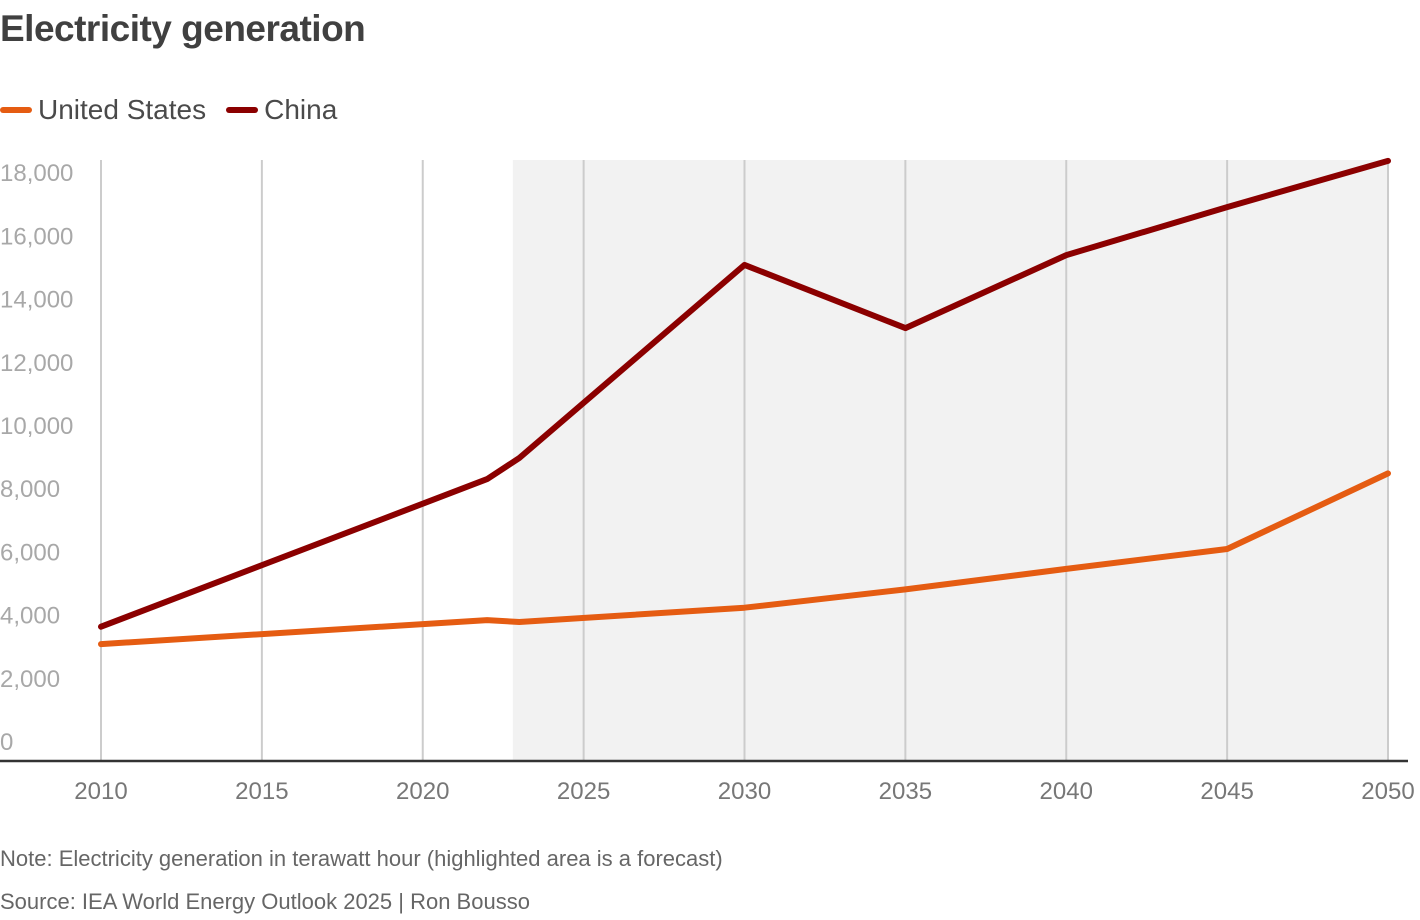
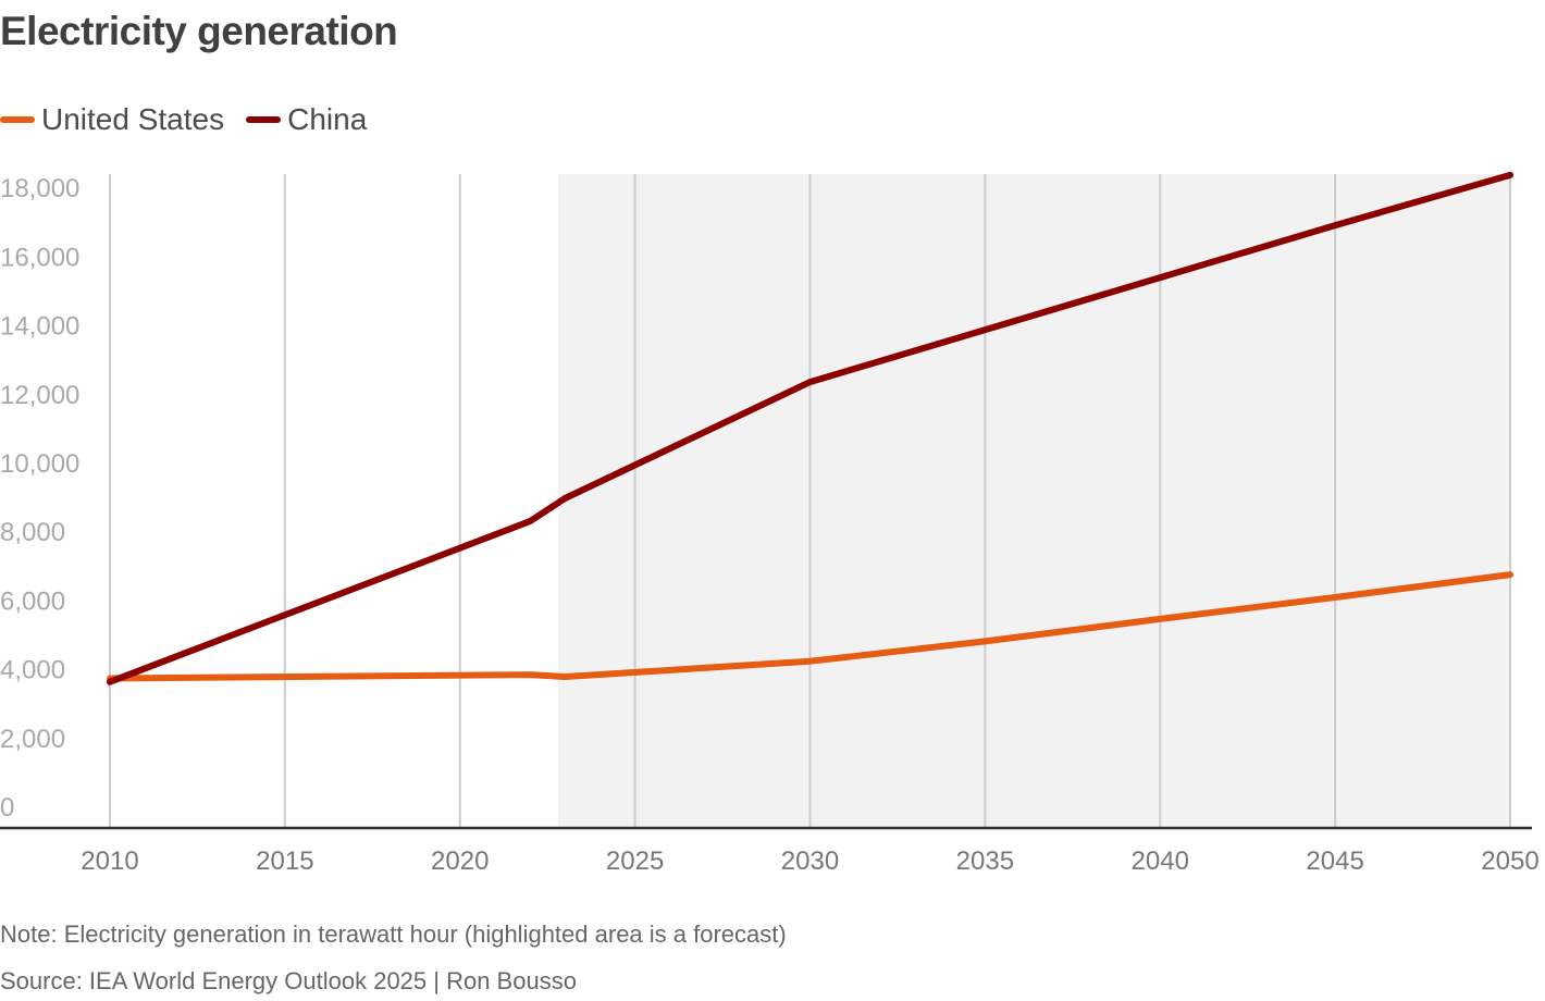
United States/2010: 3700 -> 4400
China/2030: 15700 -> 13000
China/2035: 13700 -> 14500
United States/2050: 9100 -> 7400
